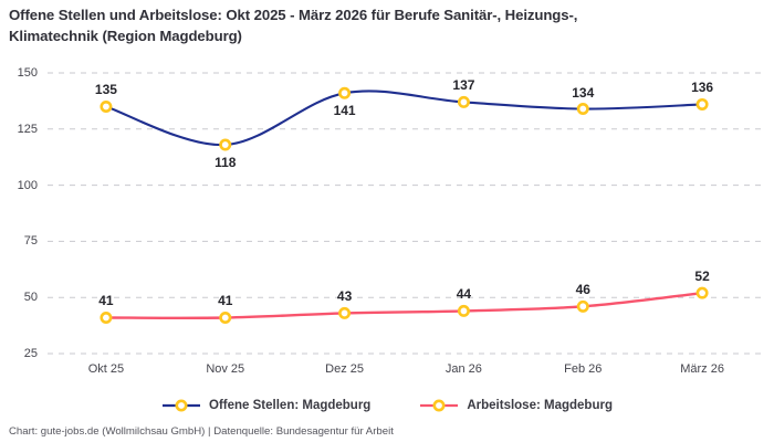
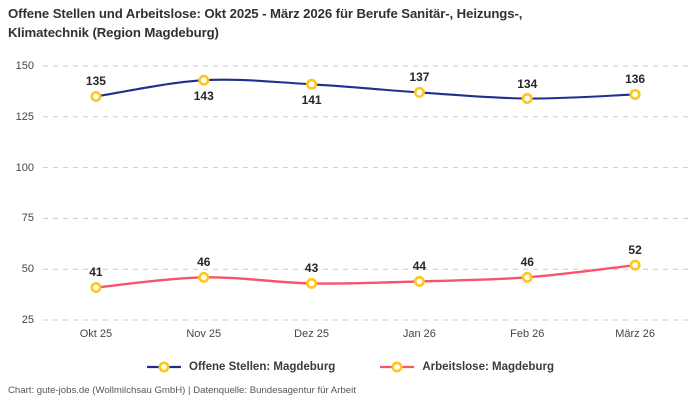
Offene Stellen: Magdeburg/Nov 25: 118 -> 143
Arbeitslose: Magdeburg/Nov 25: 41 -> 46
